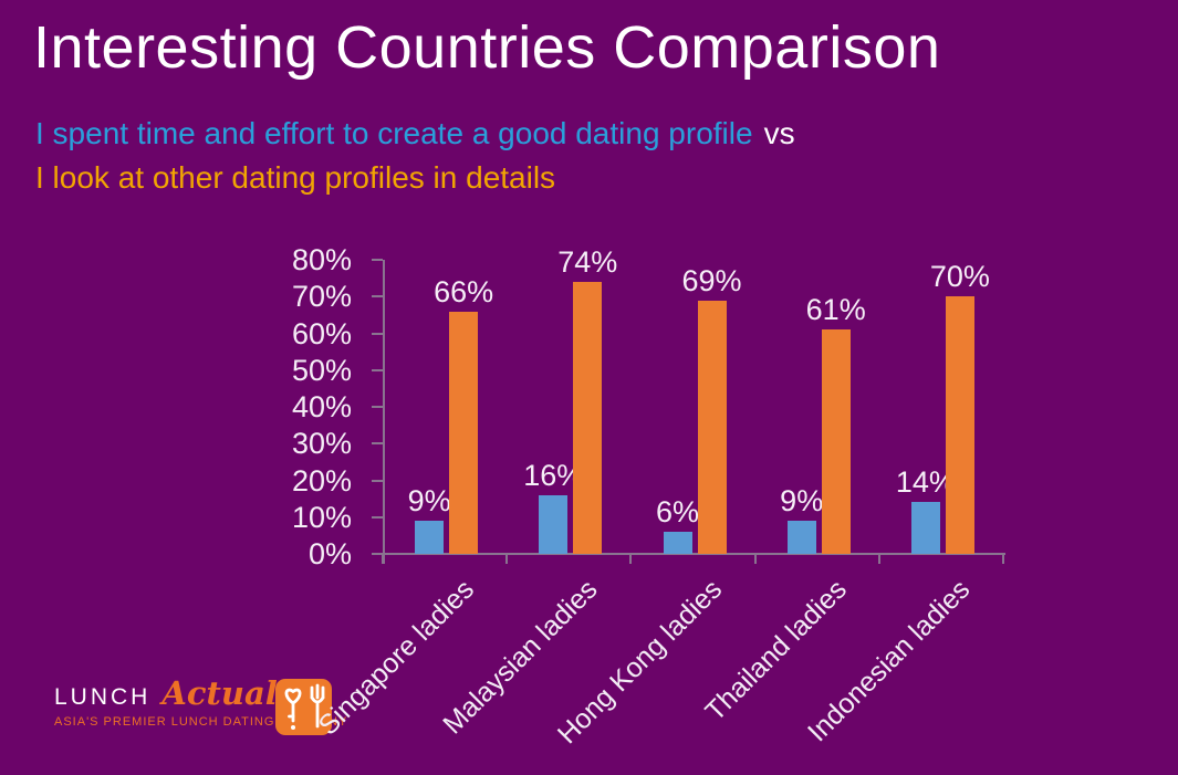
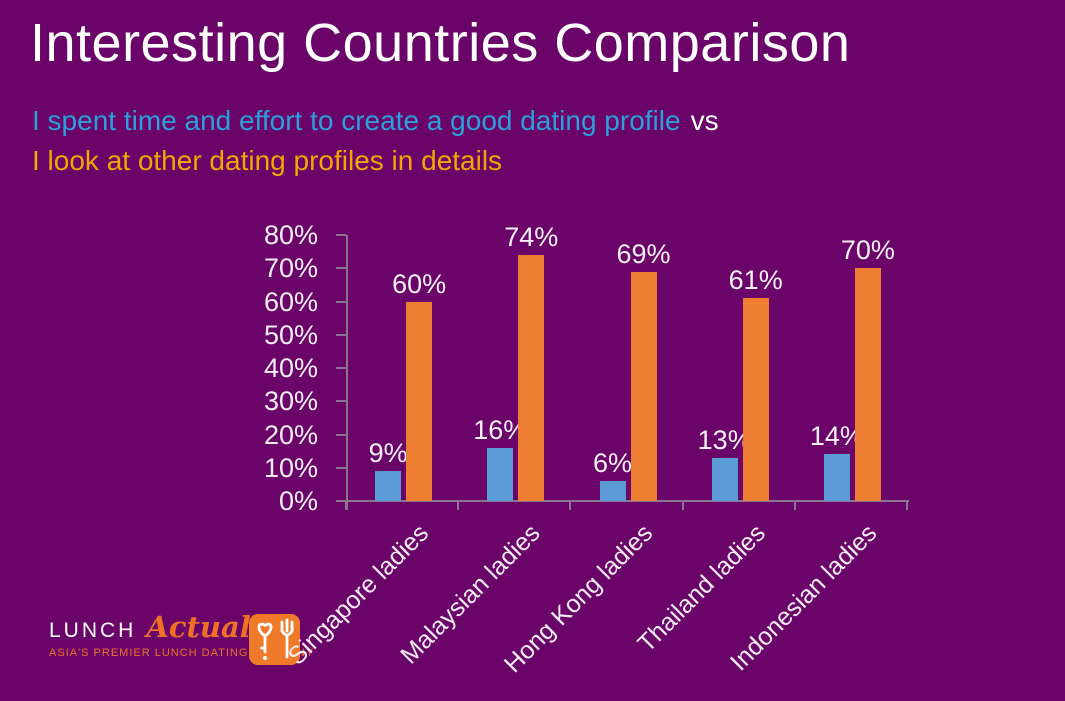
I look at other dating profiles in details/Singapore ladies: 66% -> 60%
I spent time and effort to create a good dating profile/Thailand ladies: 9% -> 13%
